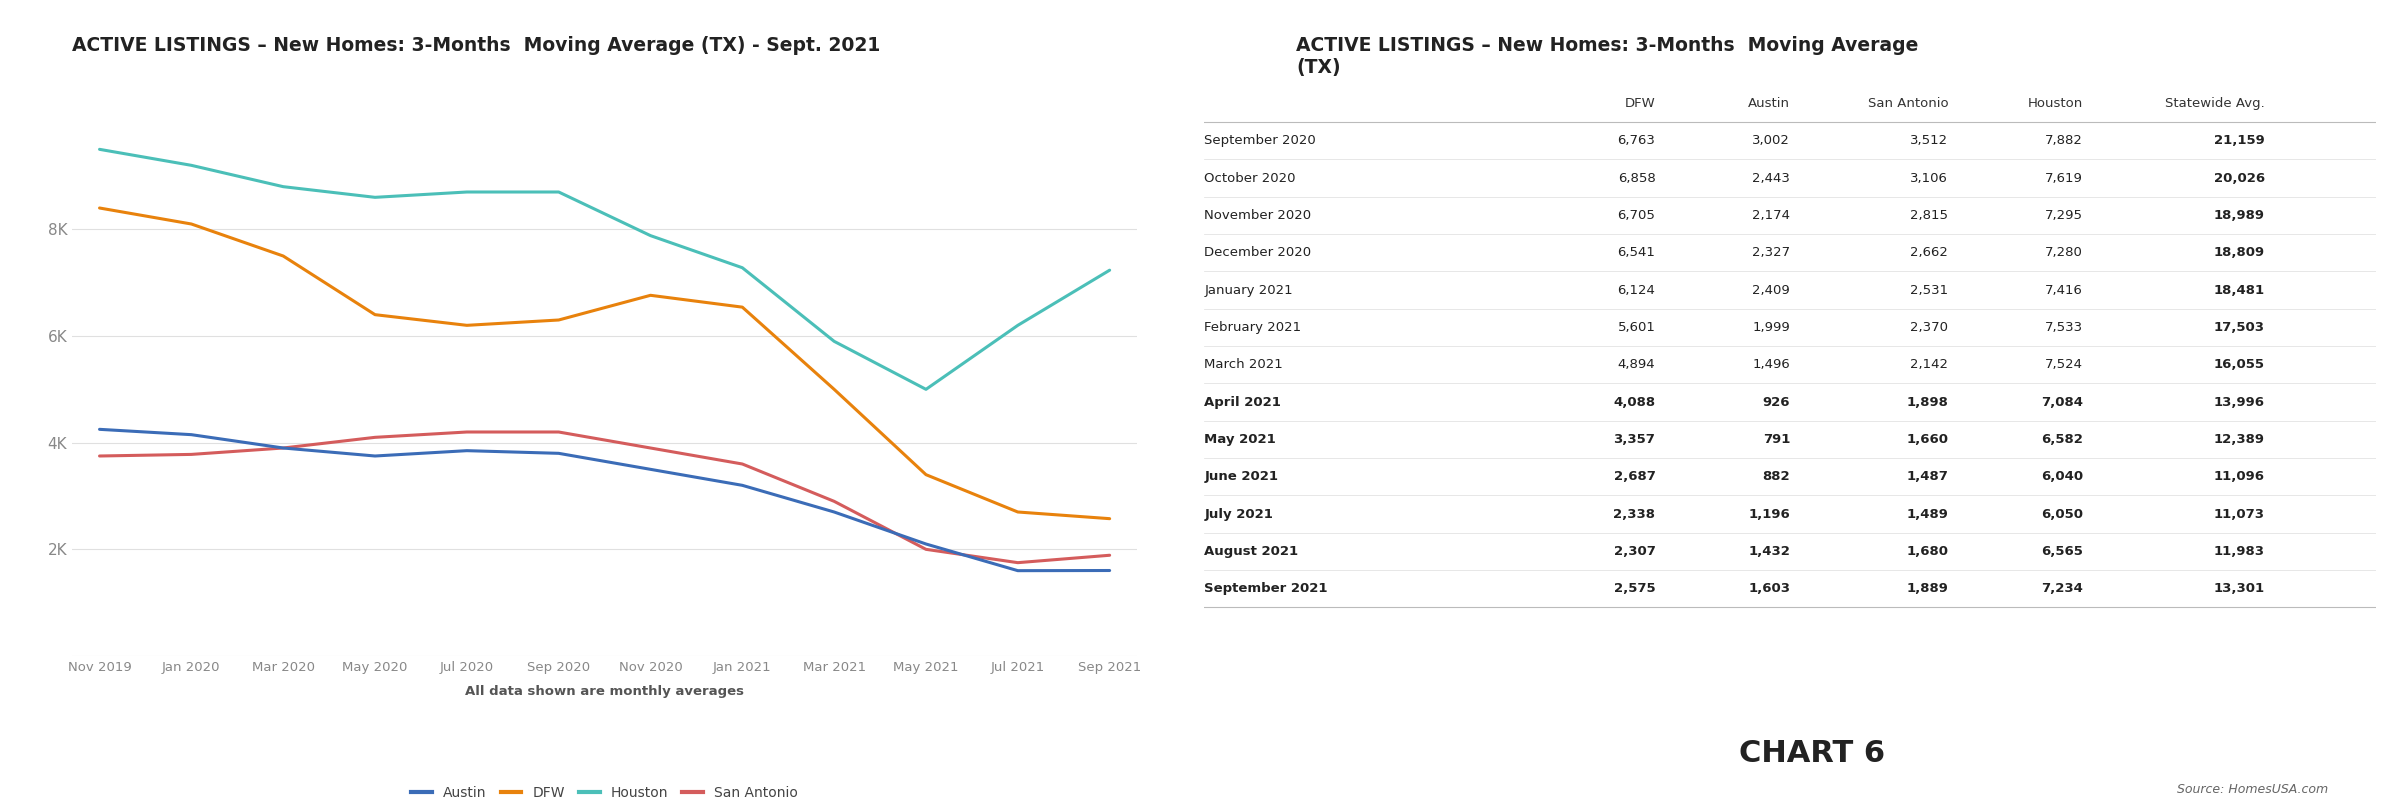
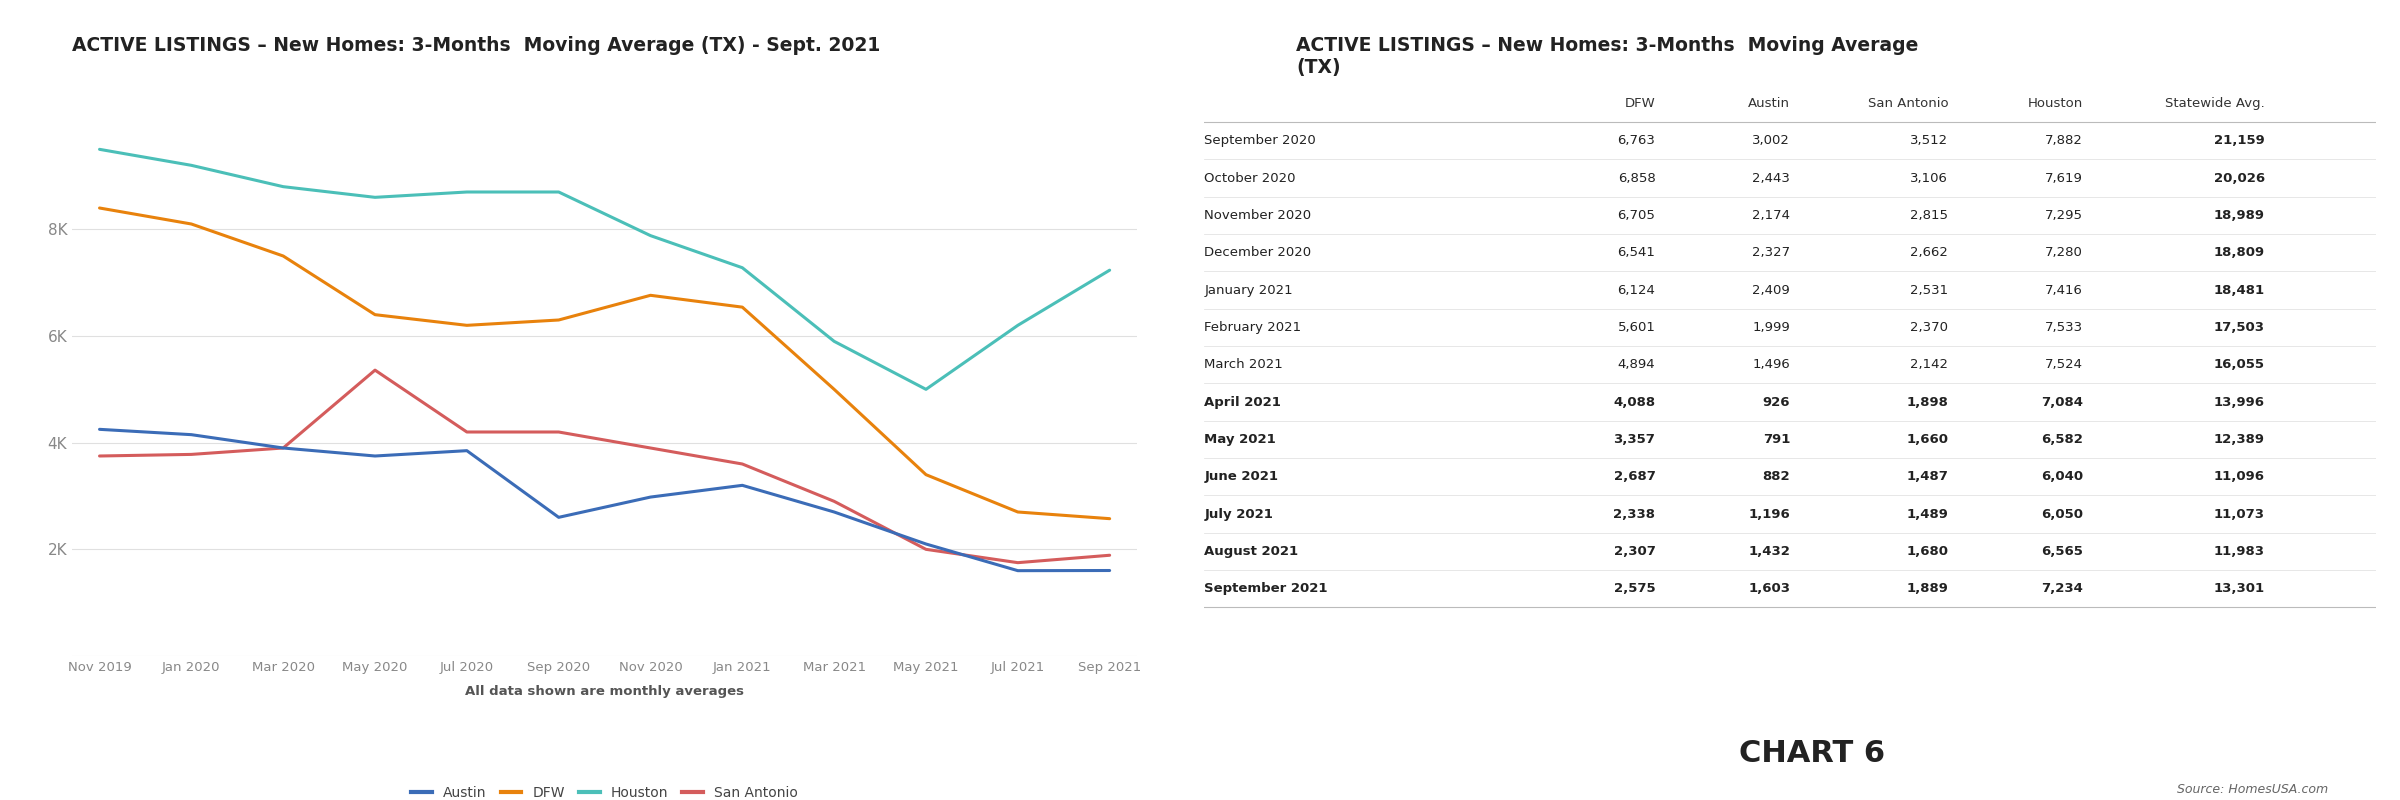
San Antonio/May 2020: 4.10K -> 5.36K
Austin/Sep 2020: 3.80K -> 2.60K
Austin/Nov 2020: 3.50K -> 2.98K
